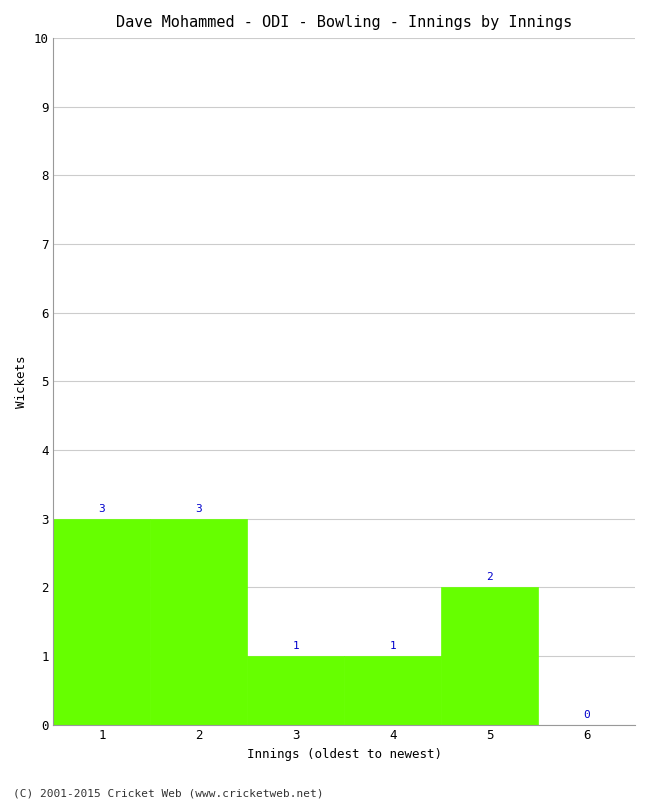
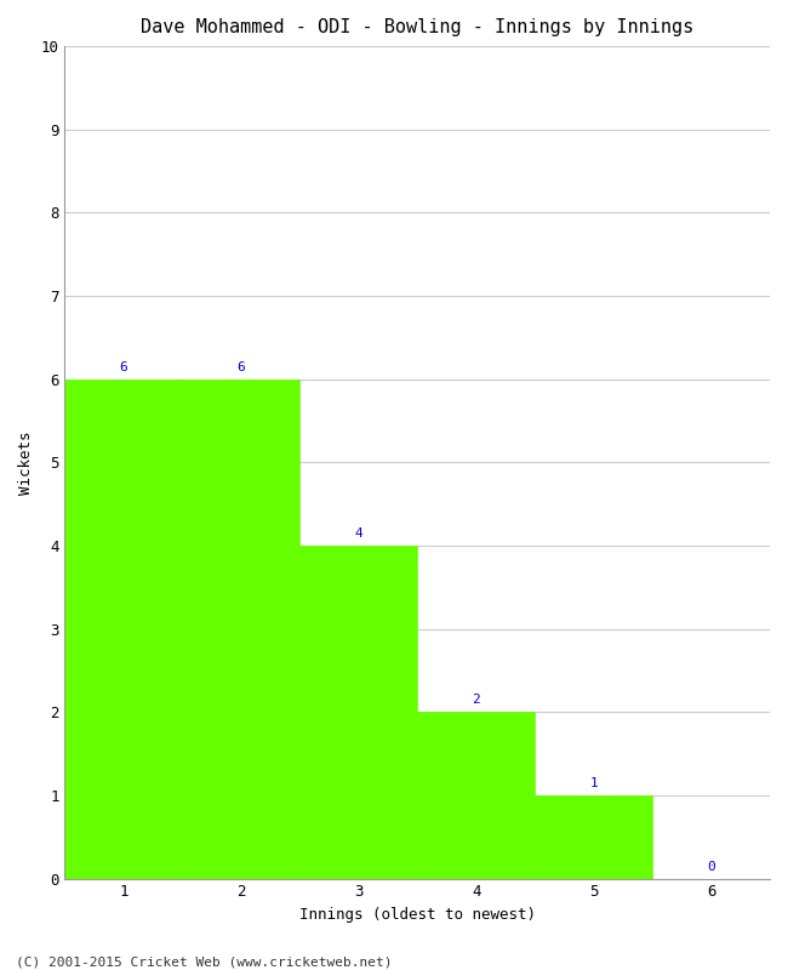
1: 3 -> 6
2: 3 -> 6
3: 1 -> 4
4: 1 -> 2
5: 2 -> 1
